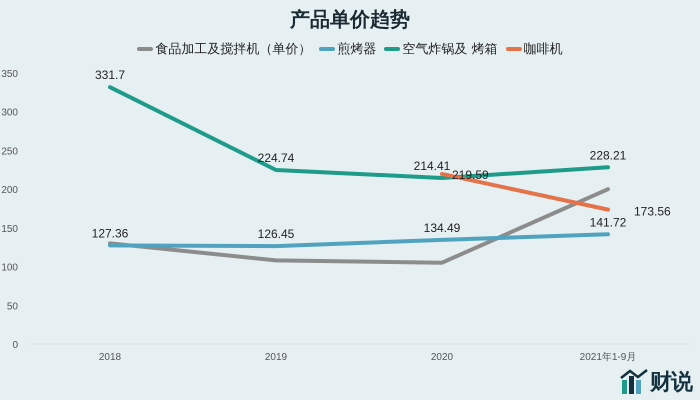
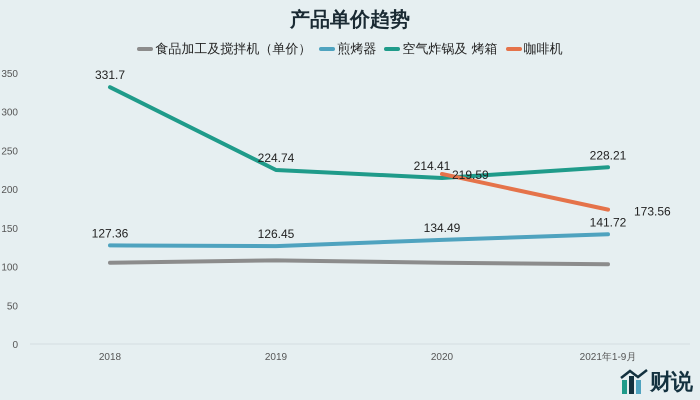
食品加工及搅拌机（单价）/2018: 130 -> 100
食品加工及搅拌机（单价）/2021年1-9月: 200 -> 100
